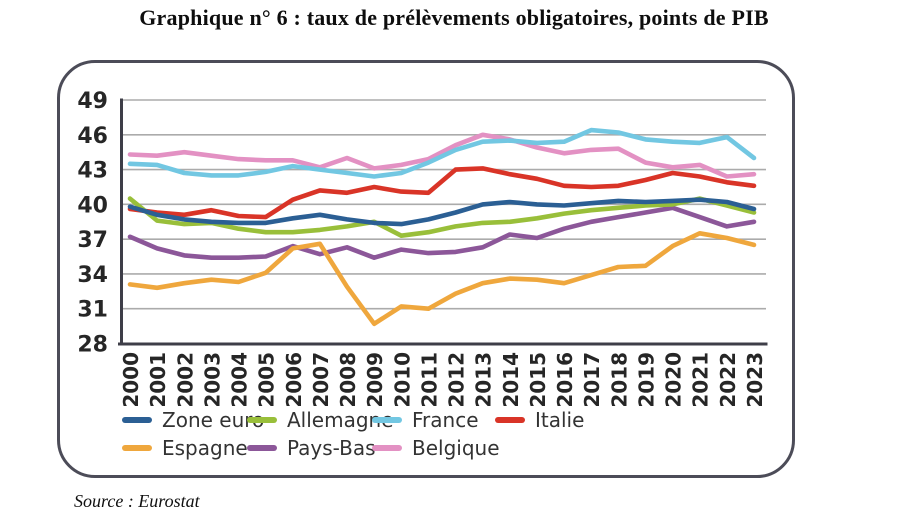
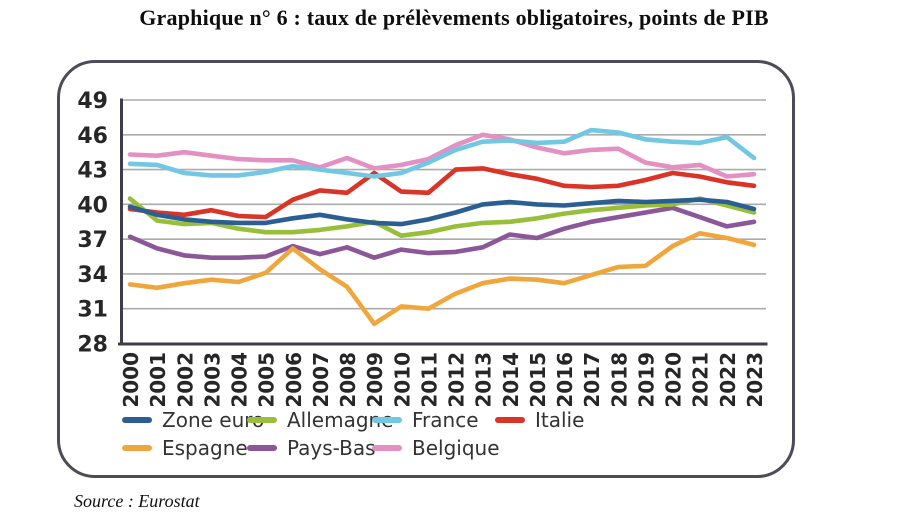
Espagne/2007: 36.6 -> 34.4
Italie/2009: 41.5 -> 42.7
